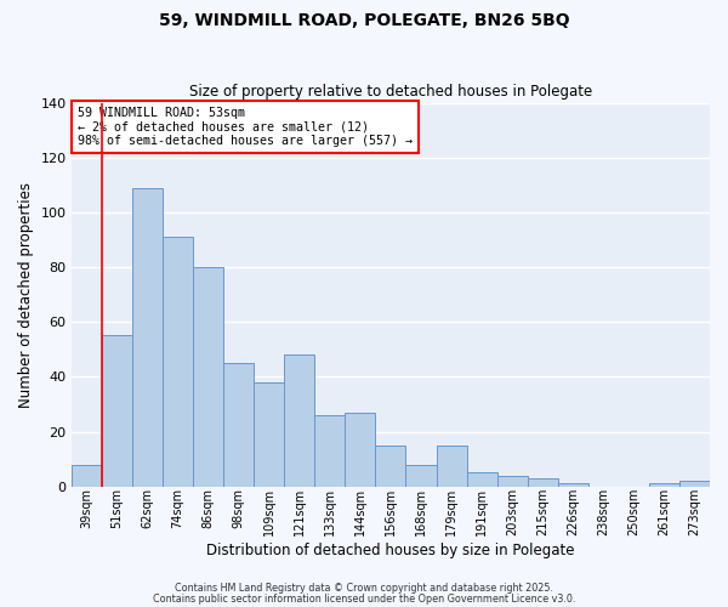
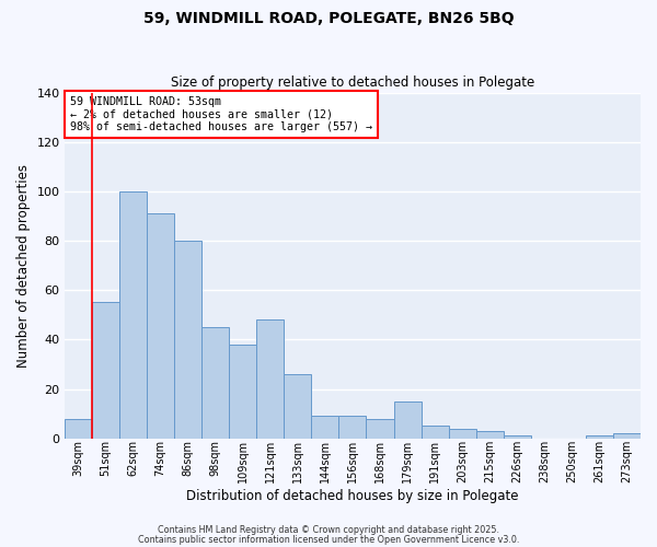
62sqm: 109 -> 100
144sqm: 27 -> 9
156sqm: 15 -> 9
